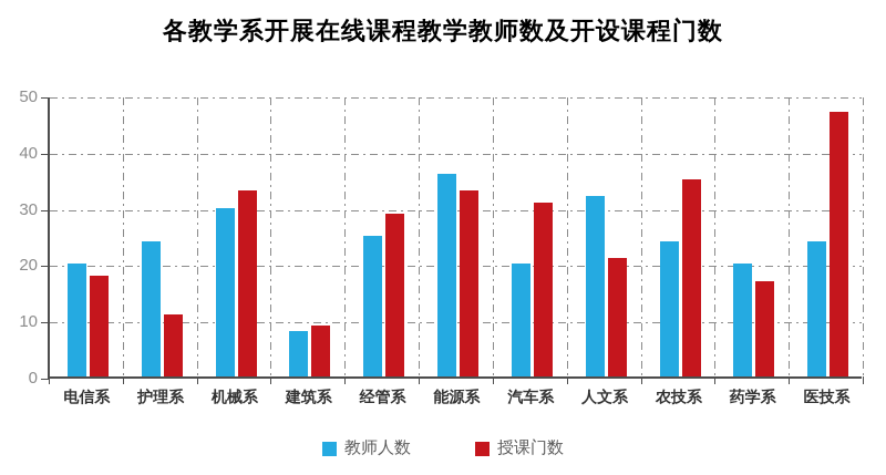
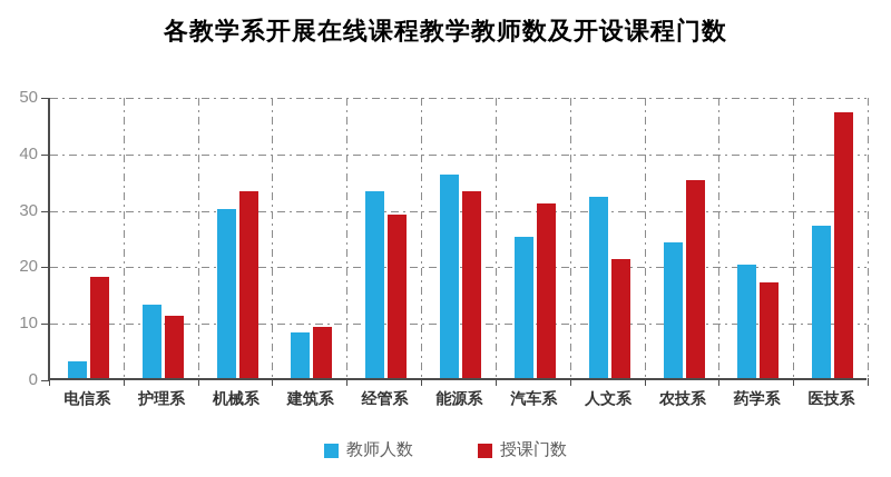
教师人数/电信系: 20 -> 3
教师人数/护理系: 24 -> 13
教师人数/经管系: 25 -> 33
教师人数/汽车系: 20 -> 25
教师人数/医技系: 24 -> 27
